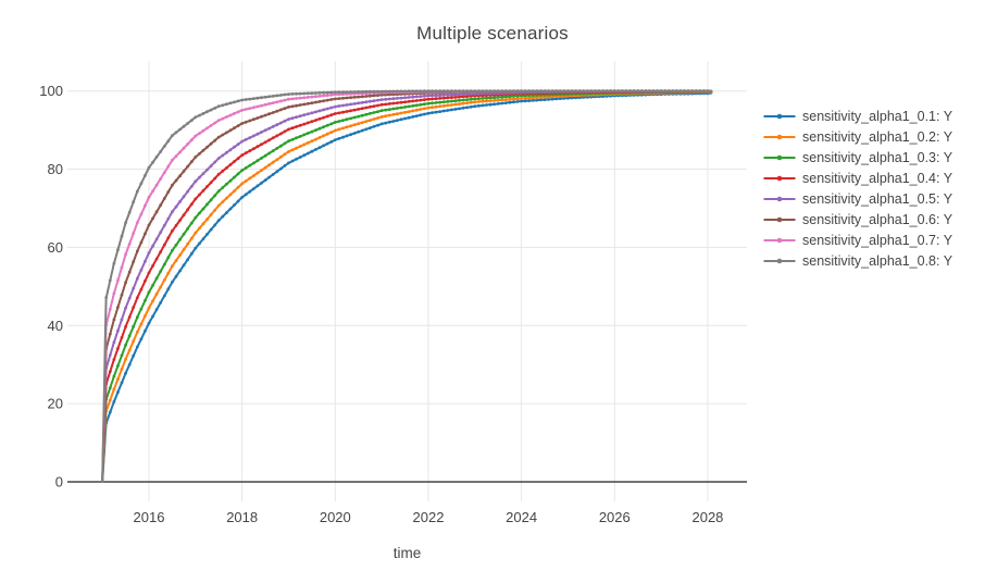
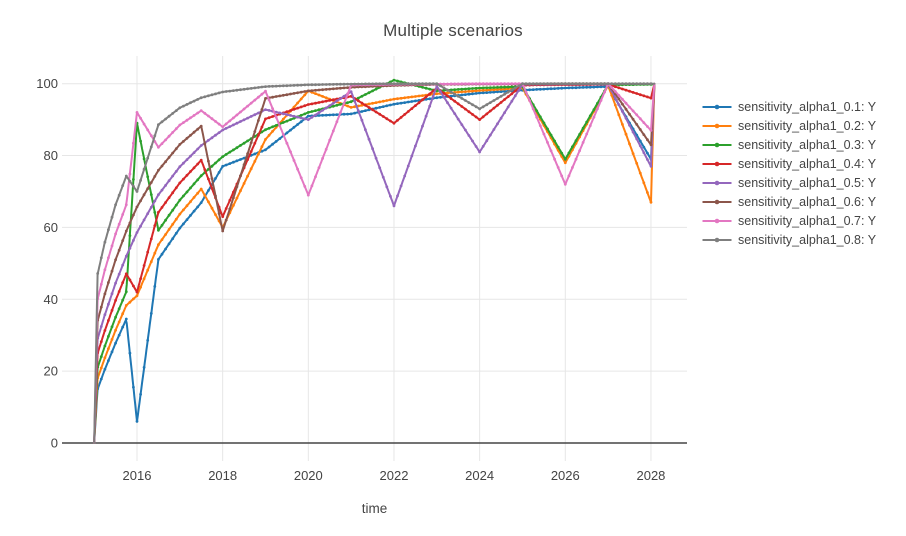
sensitivity_alpha1_0.1: Y/2016: 41 -> 6
sensitivity_alpha1_0.2: Y/2016: 44 -> 41
sensitivity_alpha1_0.3: Y/2016: 48 -> 89
sensitivity_alpha1_0.4: Y/2016: 54 -> 42
sensitivity_alpha1_0.7: Y/2016: 73 -> 92
sensitivity_alpha1_0.8: Y/2016: 80 -> 70
sensitivity_alpha1_0.1: Y/2018: 73 -> 77
sensitivity_alpha1_0.2: Y/2018: 76 -> 60
sensitivity_alpha1_0.4: Y/2018: 84 -> 63
sensitivity_alpha1_0.6: Y/2018: 92 -> 59
sensitivity_alpha1_0.7: Y/2018: 95 -> 88
sensitivity_alpha1_0.1: Y/2020: 88 -> 91
sensitivity_alpha1_0.2: Y/2020: 90 -> 98
sensitivity_alpha1_0.5: Y/2020: 96 -> 90
sensitivity_alpha1_0.7: Y/2020: 99 -> 69
sensitivity_alpha1_0.3: Y/2022: 97 -> 101
sensitivity_alpha1_0.4: Y/2022: 98 -> 89
sensitivity_alpha1_0.5: Y/2022: 99 -> 66
sensitivity_alpha1_0.4: Y/2024: 99 -> 90
sensitivity_alpha1_0.5: Y/2024: 100 -> 81
sensitivity_alpha1_0.8: Y/2024: 100 -> 93
sensitivity_alpha1_0.2: Y/2026: 99 -> 78
sensitivity_alpha1_0.3: Y/2026: 100 -> 79
sensitivity_alpha1_0.7: Y/2026: 100 -> 72
sensitivity_alpha1_0.1: Y/2028: 99 -> 79
sensitivity_alpha1_0.2: Y/2028: 100 -> 67
sensitivity_alpha1_0.4: Y/2028: 100 -> 96
sensitivity_alpha1_0.5: Y/2028: 100 -> 77
sensitivity_alpha1_0.6: Y/2028: 100 -> 83
sensitivity_alpha1_0.7: Y/2028: 100 -> 87
